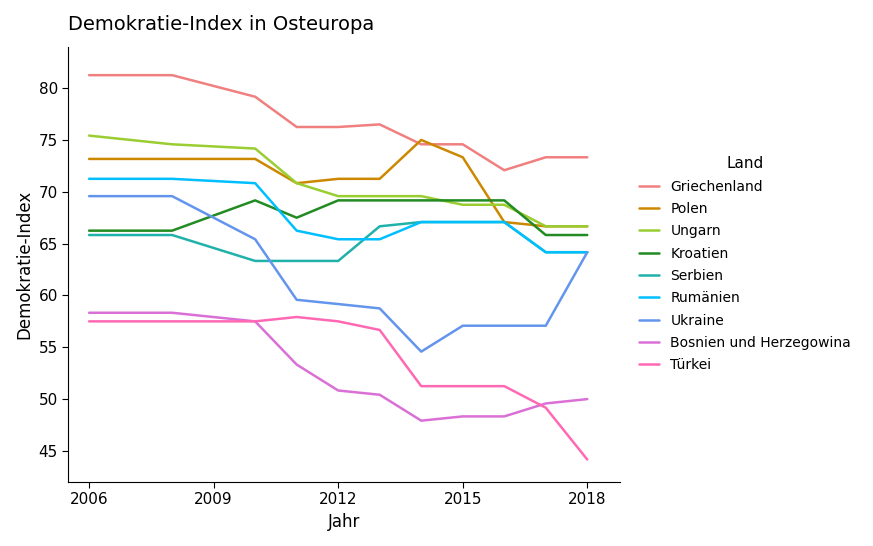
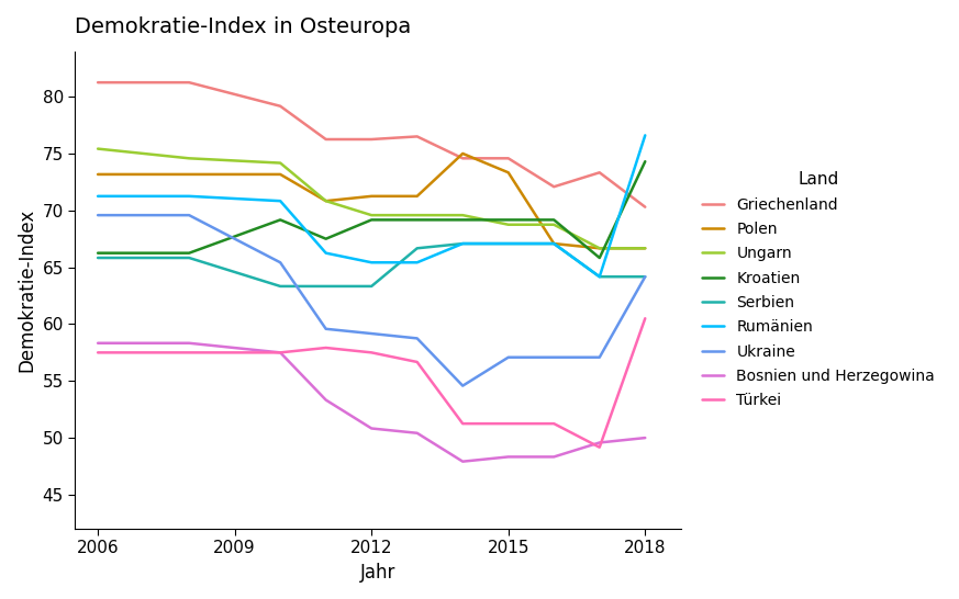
Griechenland/2018: 73.3 -> 70.3
Kroatien/2018: 65.8 -> 74.3
Rumänien/2018: 64.2 -> 76.6
Türkei/2018: 44.2 -> 60.5
